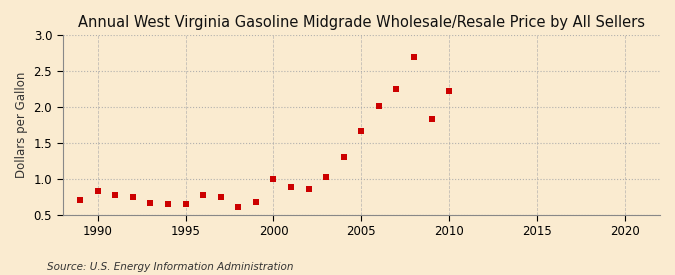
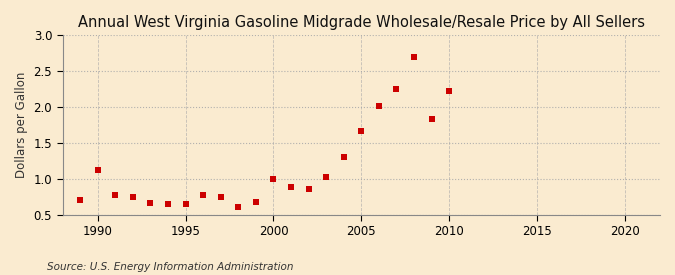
1990: 0.83 -> 1.12
